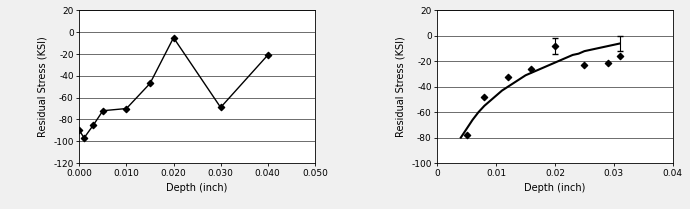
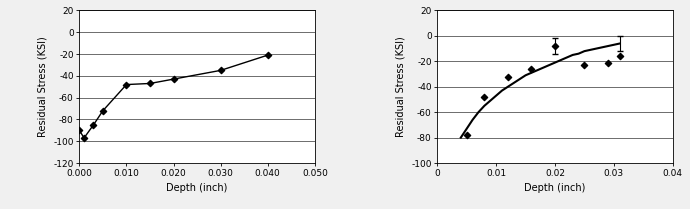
0.010: -70 -> -48
0.020: -5 -> -43
0.030: -69 -> -35
